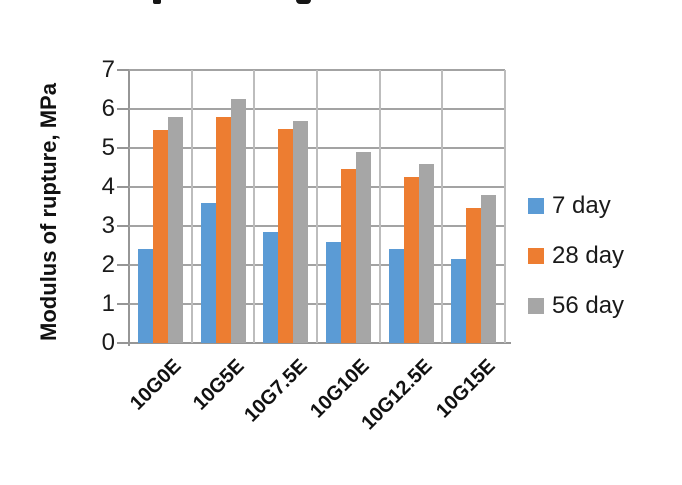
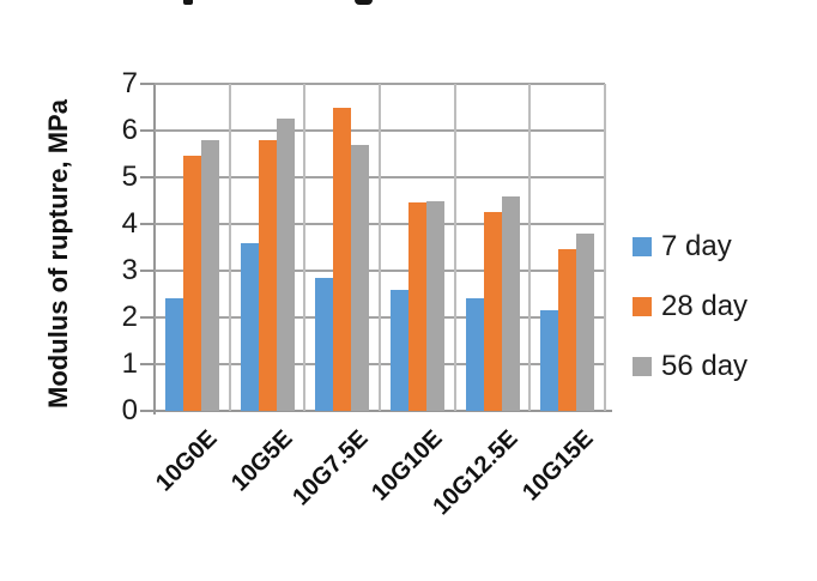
28 day/10G7.5E: 5.5 -> 6.5
56 day/10G10E: 4.9 -> 4.5
